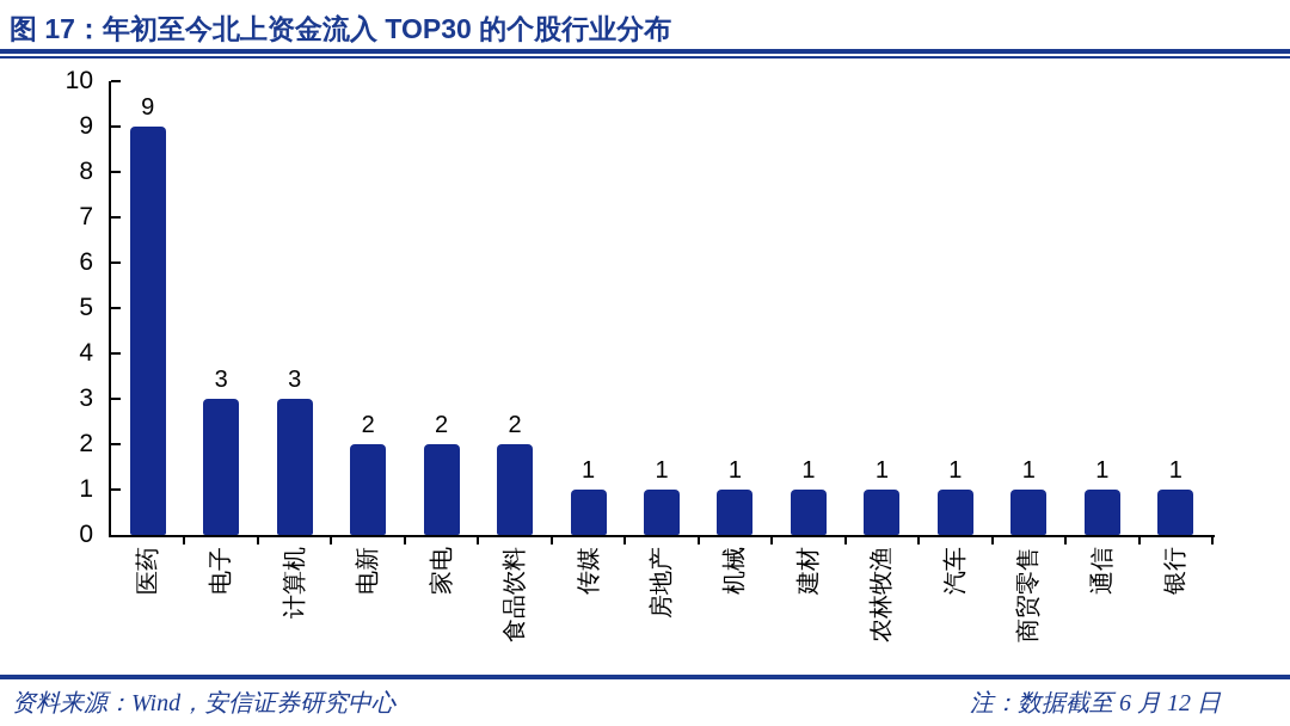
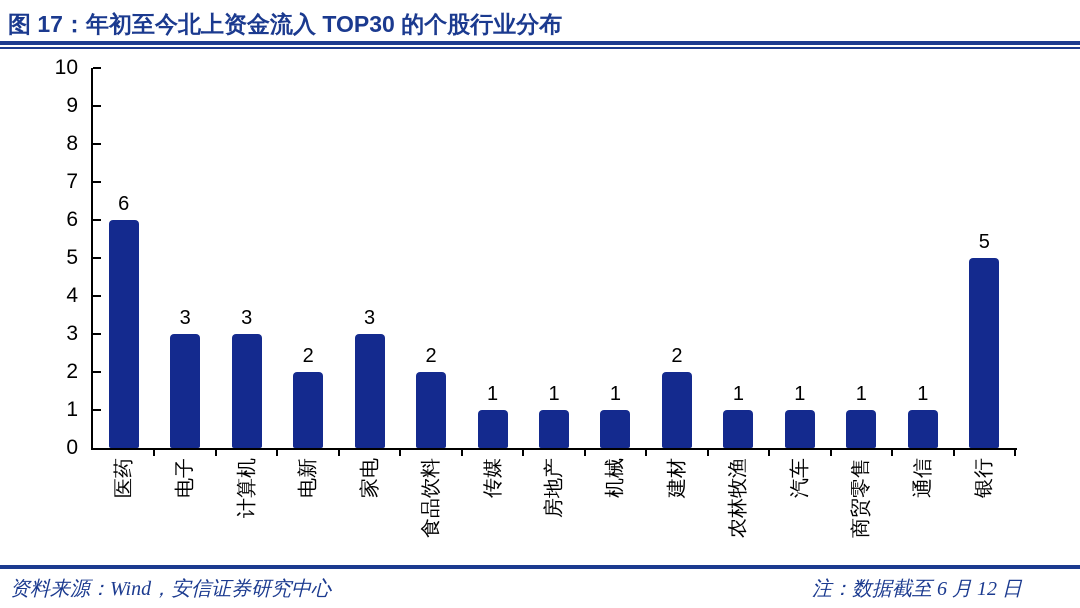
医药: 9 -> 6
家电: 2 -> 3
建材: 1 -> 2
银行: 1 -> 5
